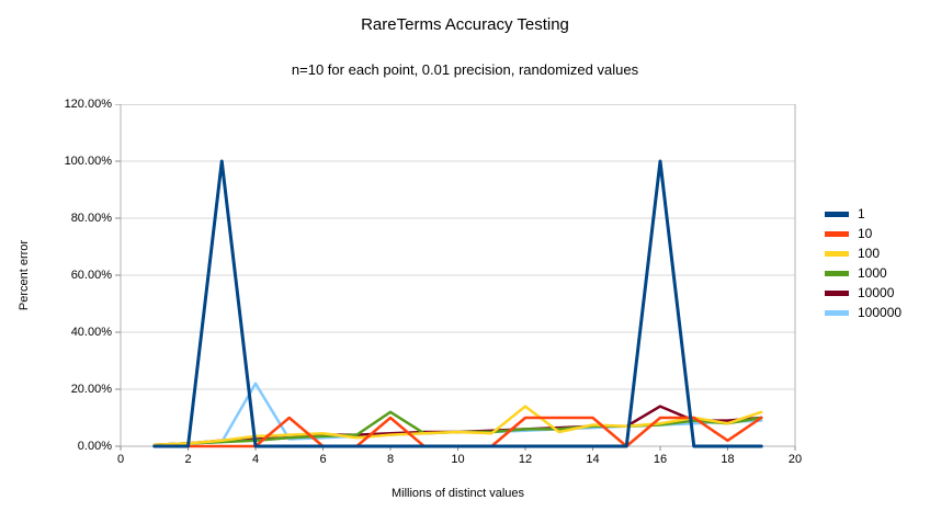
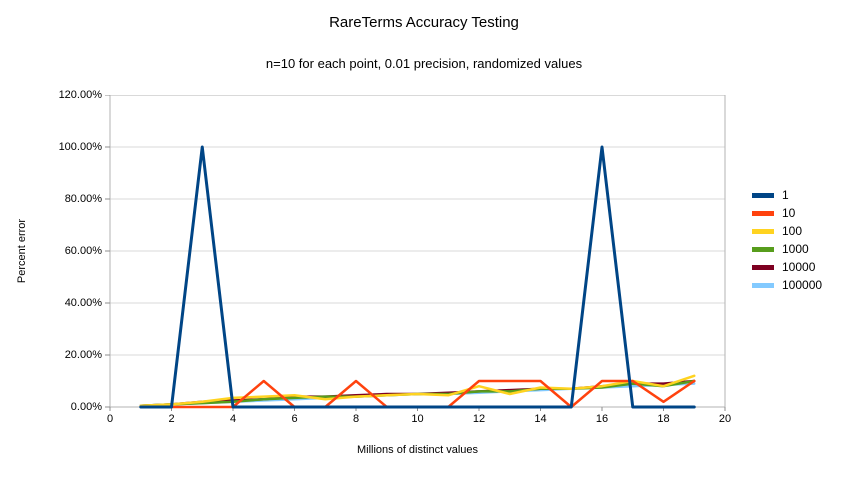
100000/4: 22% -> 2%
1000/8: 12% -> 4%
100/12: 14% -> 8%
10000/16: 14% -> 8%
